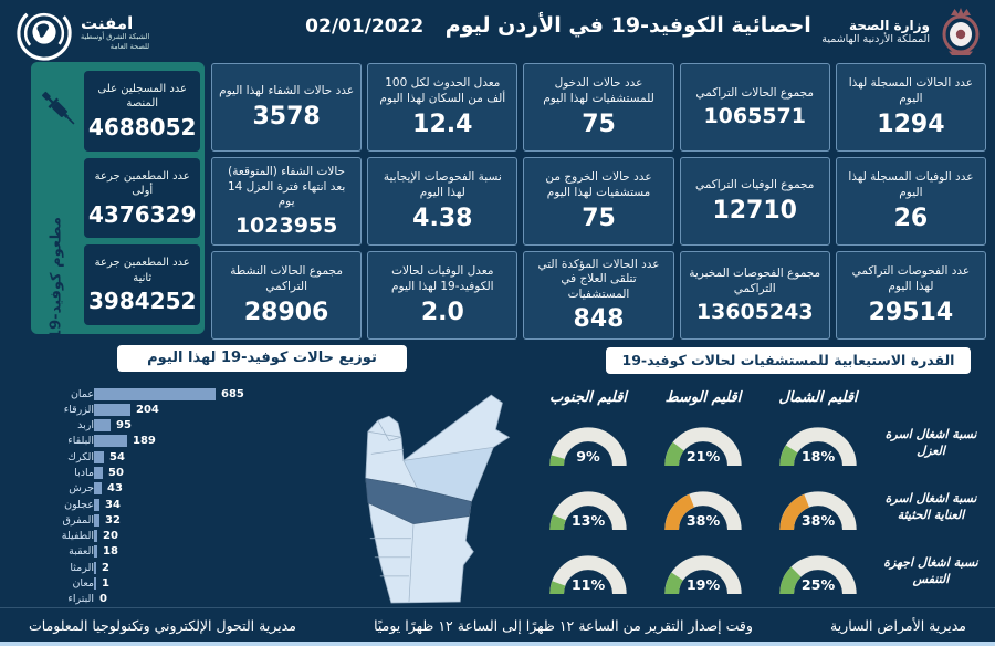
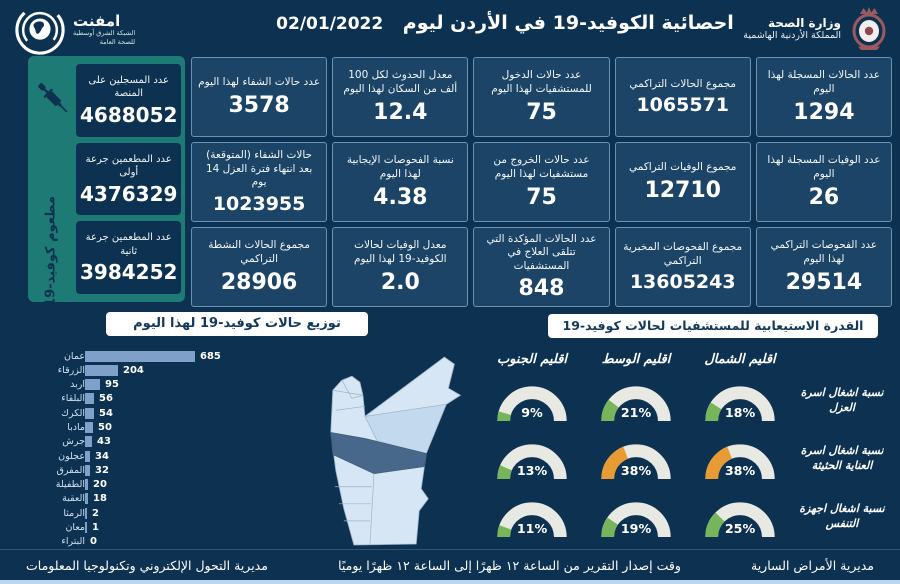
توزيع حالات كوفيد-19 لهذا اليوم/البلقاء: 189 -> 56
